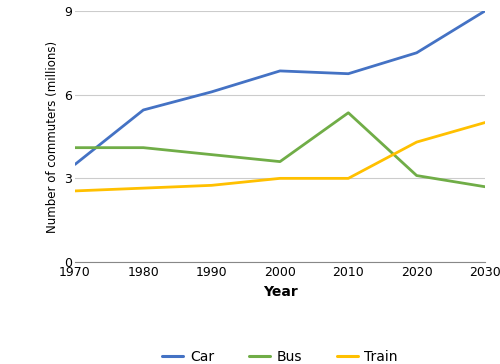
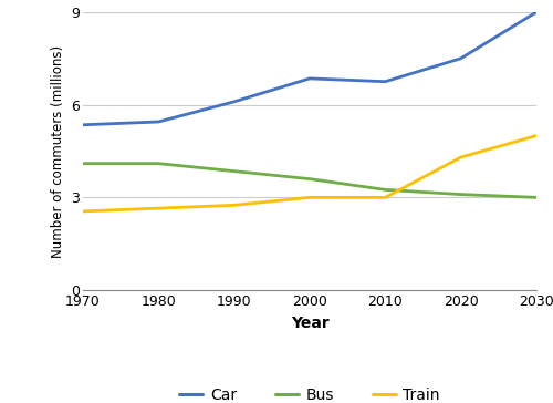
Car/1970: 3.50 -> 5.35
Bus/2010: 5.35 -> 3.25
Bus/2030: 2.70 -> 3.00
